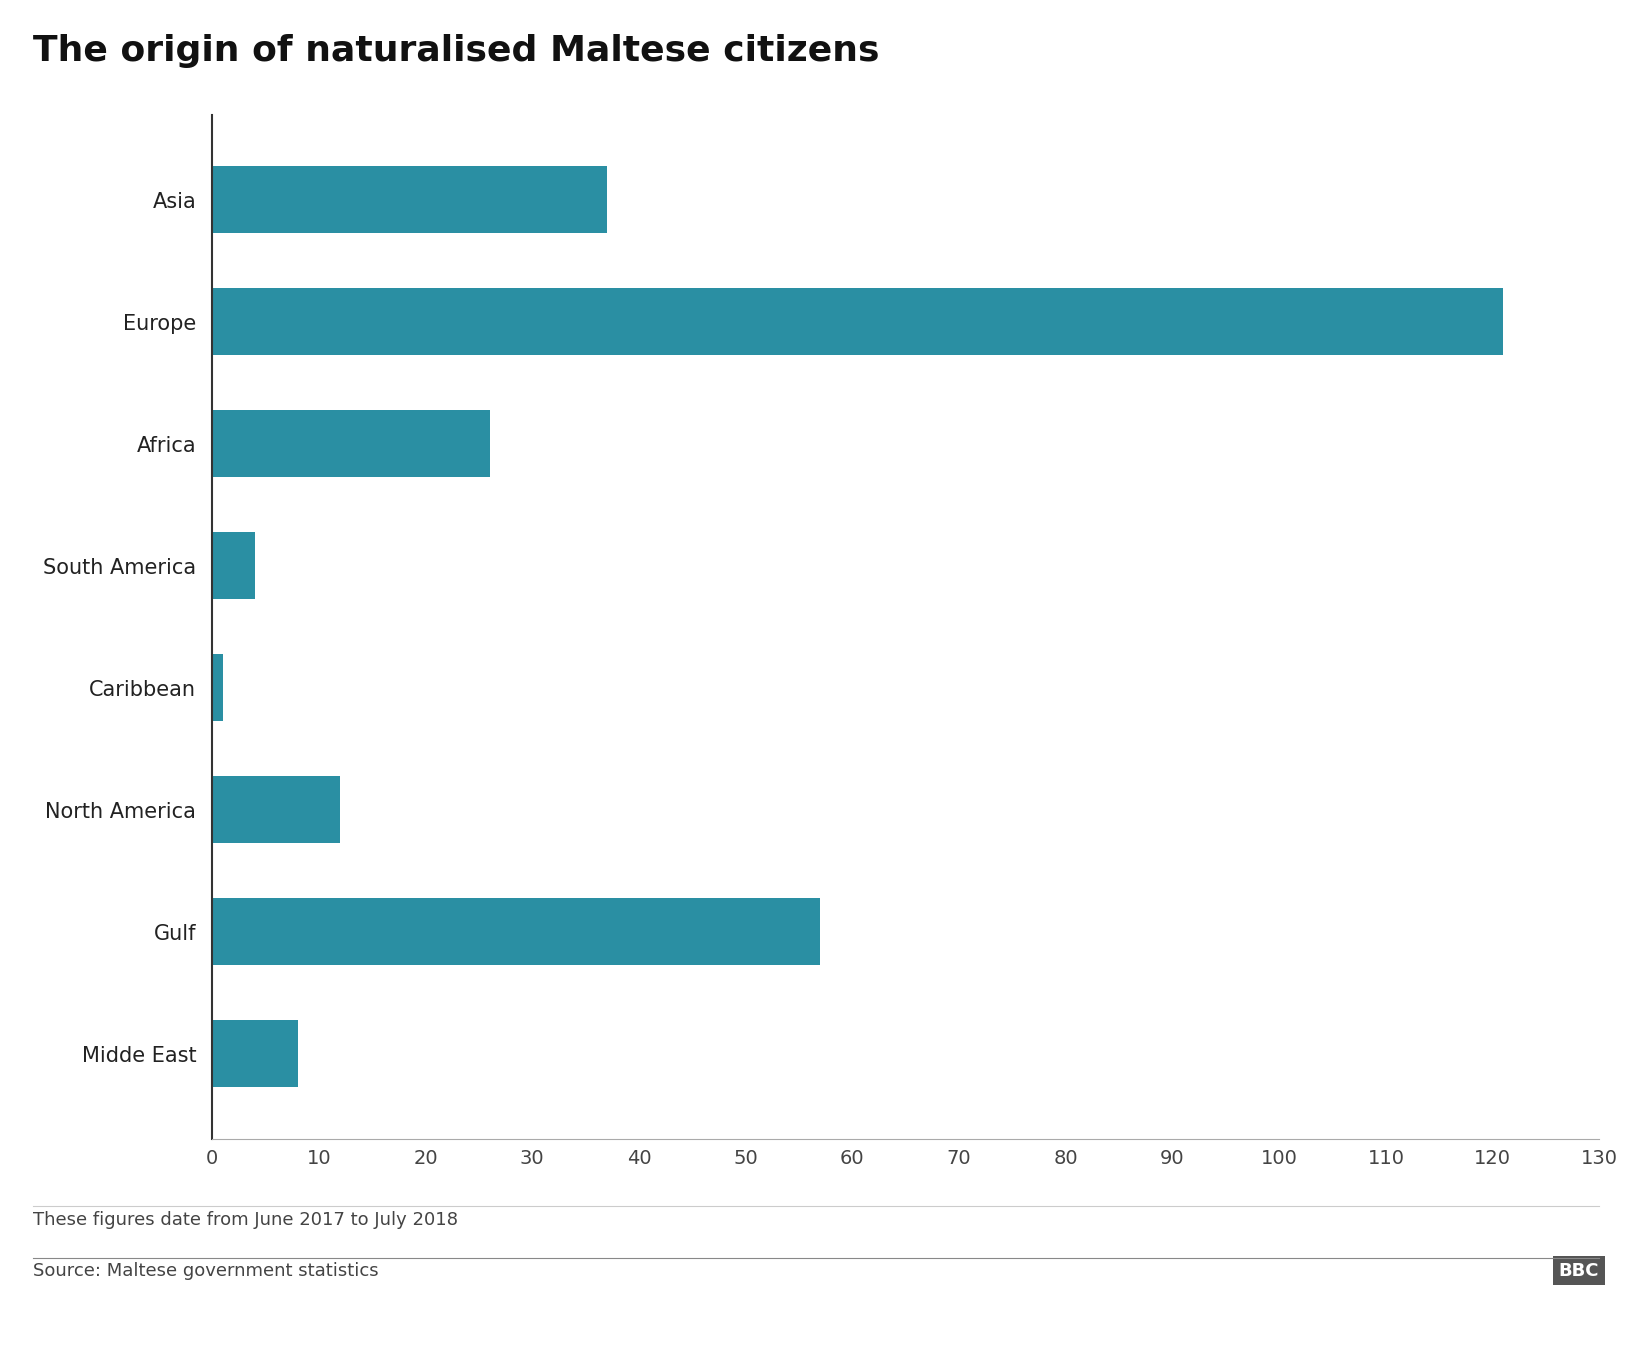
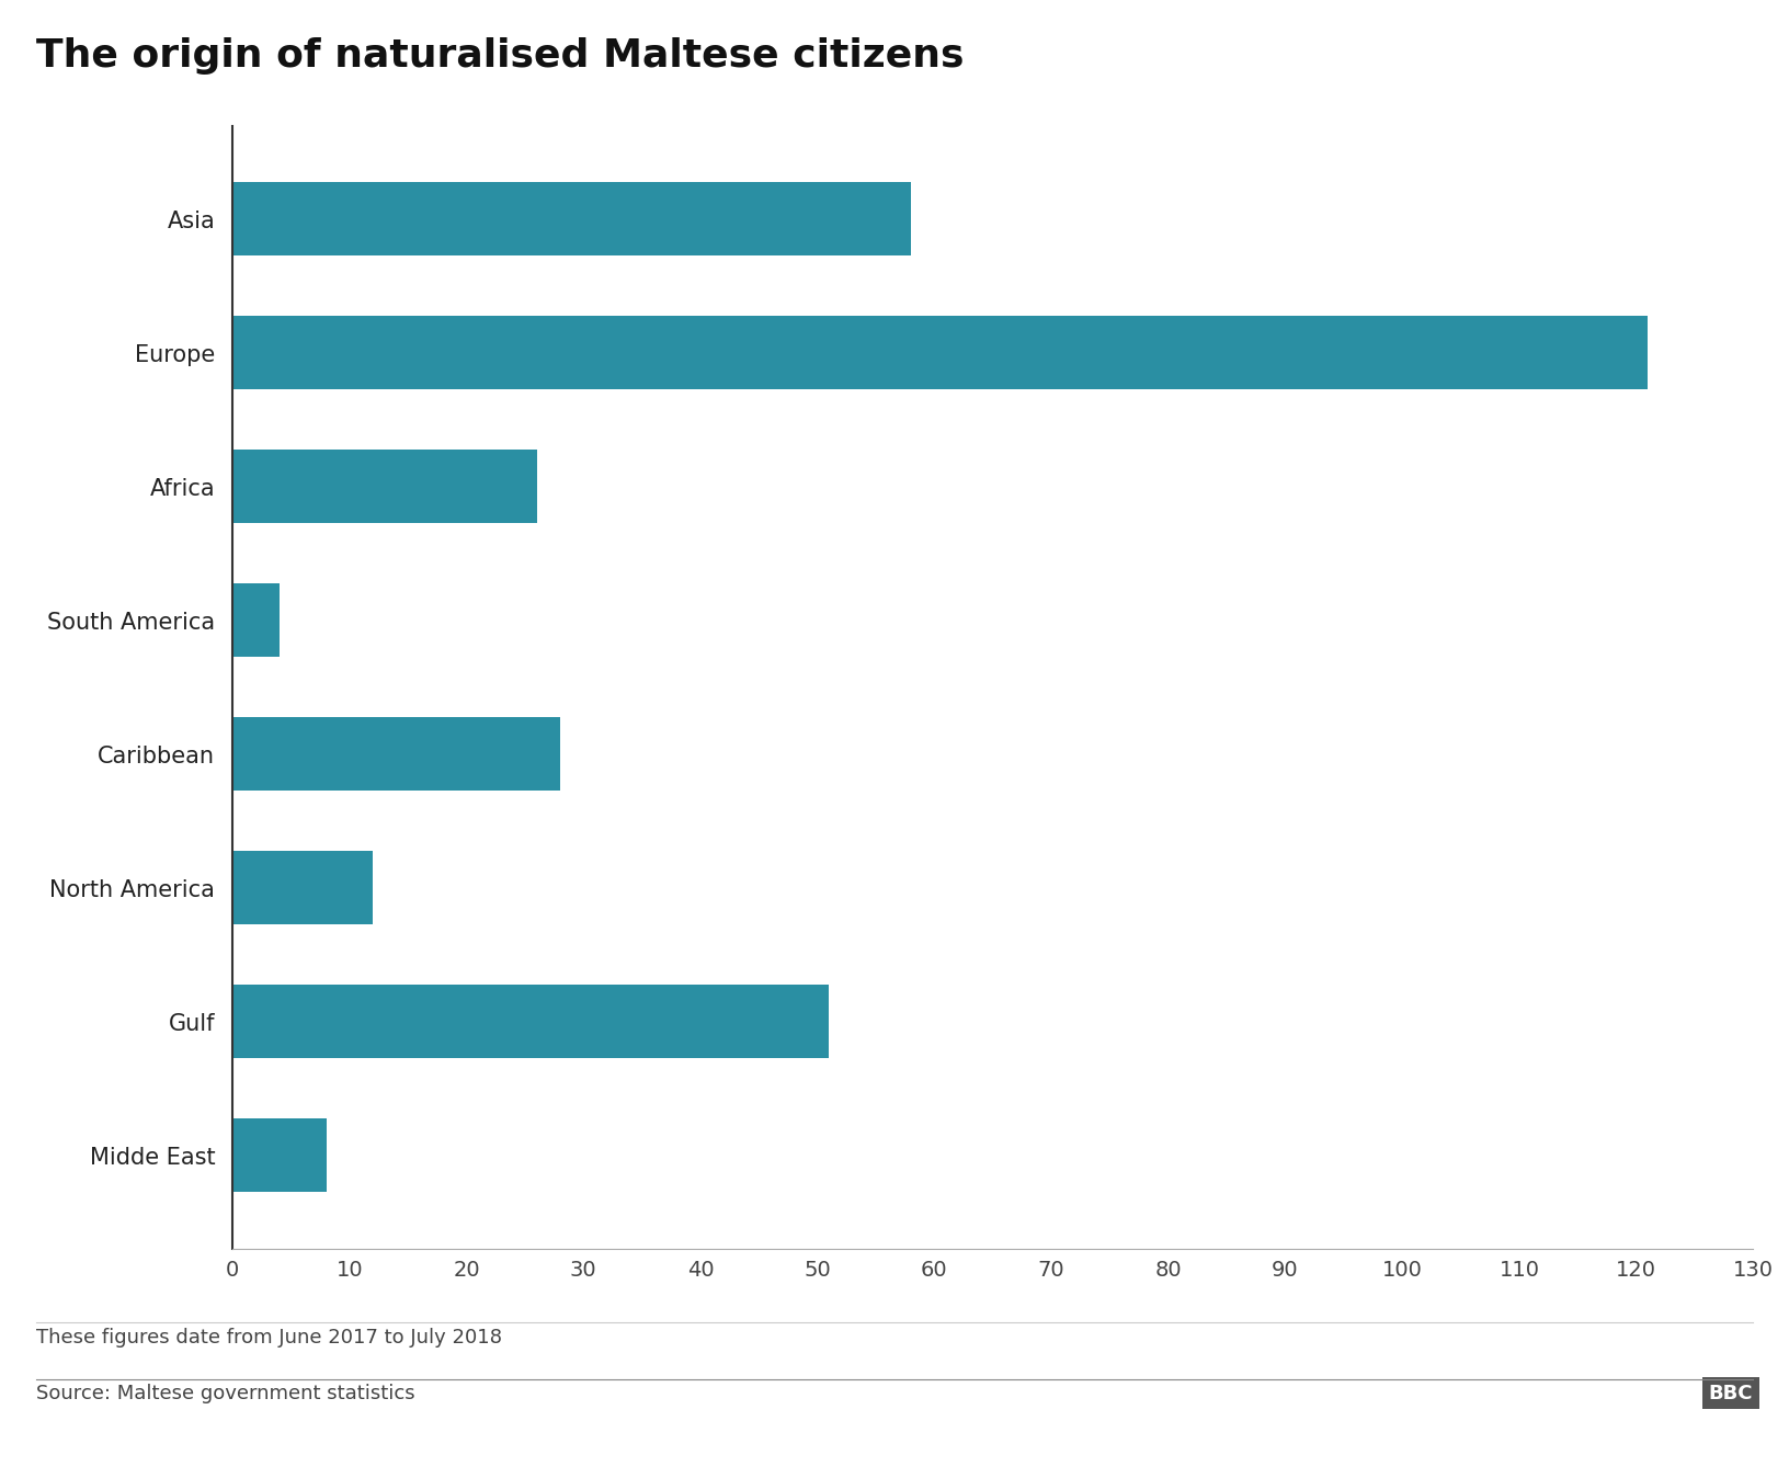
Asia: 37 -> 58
Caribbean: 1 -> 28
Gulf: 57 -> 51
